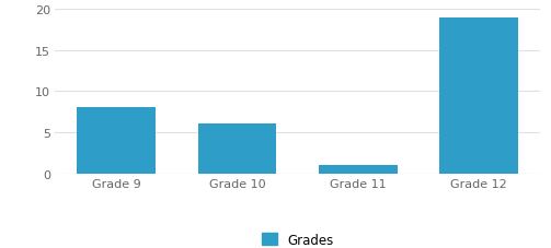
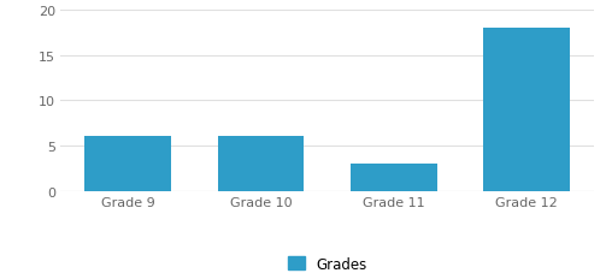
Grade 9: 8 -> 6
Grade 11: 1 -> 3
Grade 12: 19 -> 18
